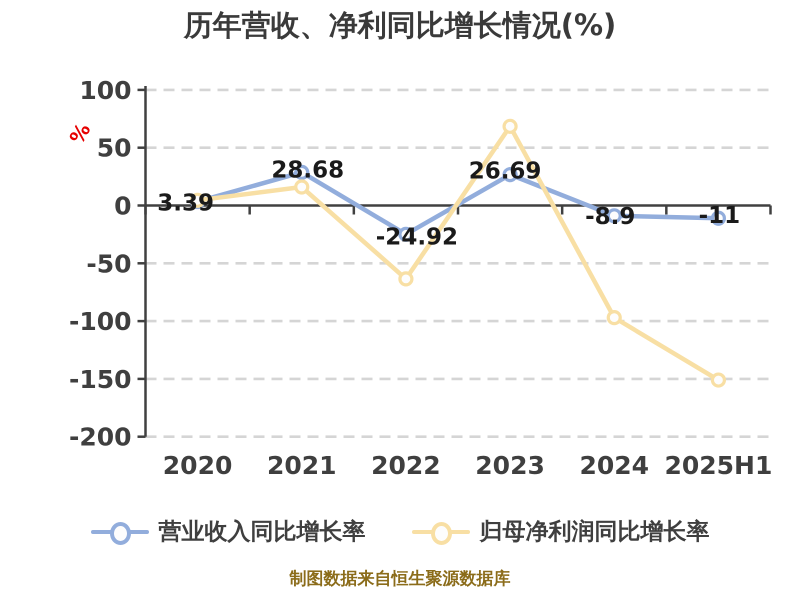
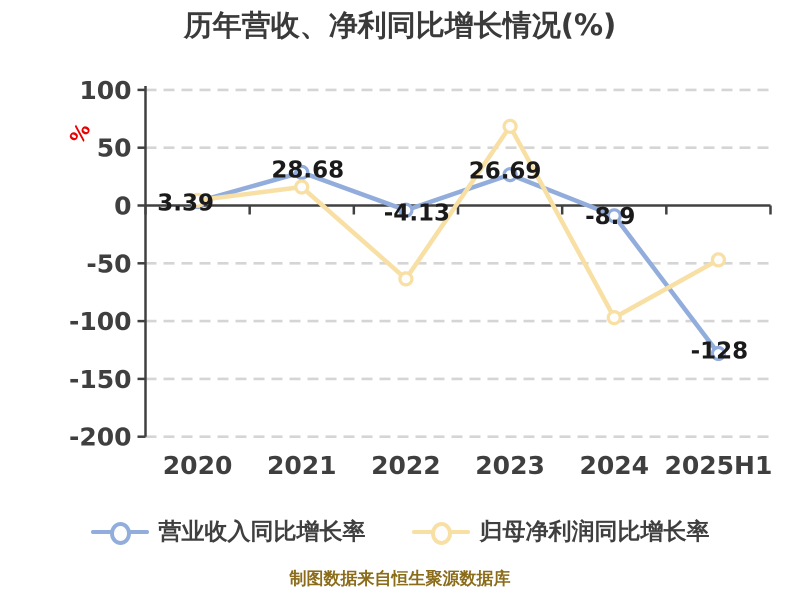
营业收入同比增长率/2022: -24.92 -> -4.13
营业收入同比增长率/2025H1: -11 -> -128
归母净利润同比增长率/2025H1: -151 -> -47
